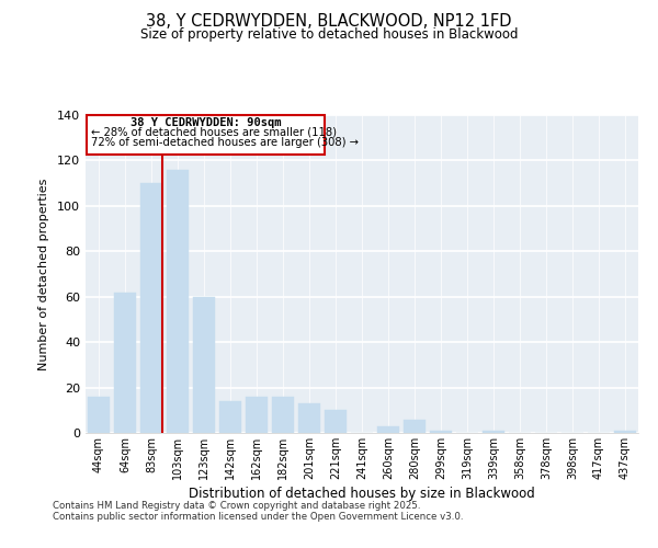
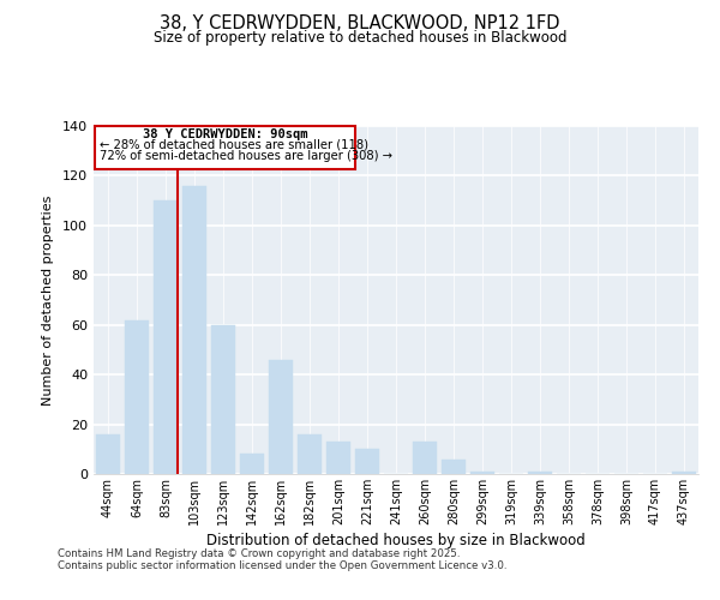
142sqm: 14 -> 8
162sqm: 16 -> 46
260sqm: 3 -> 13
